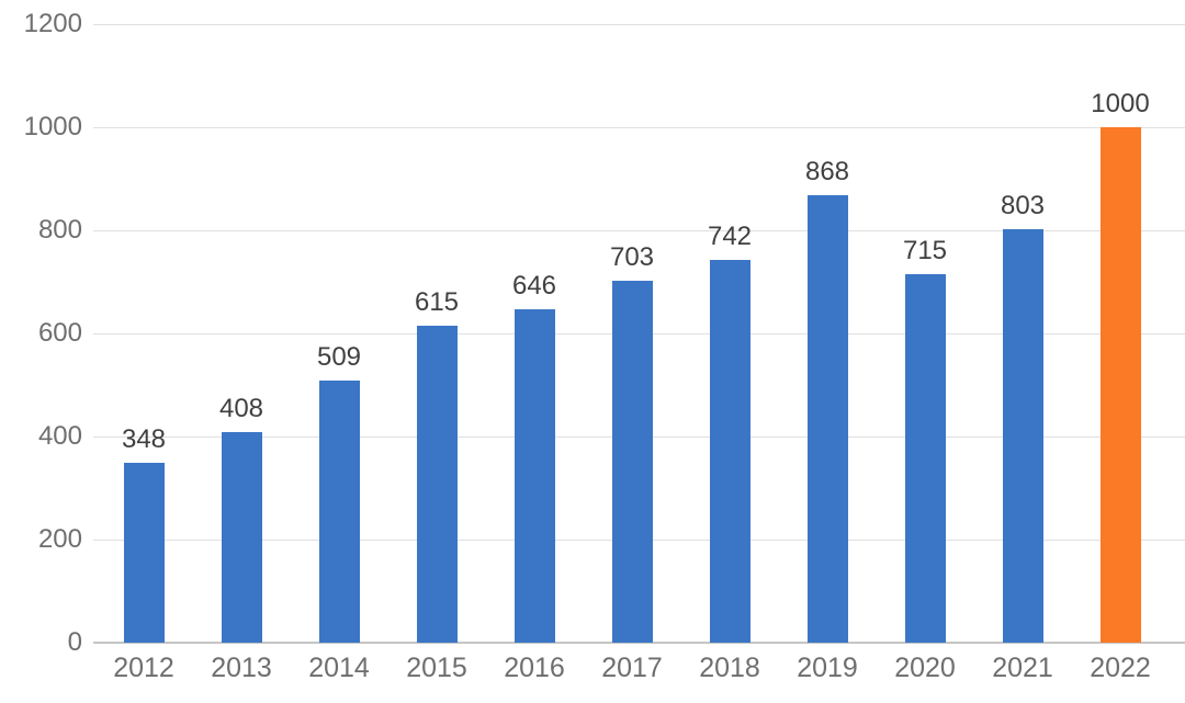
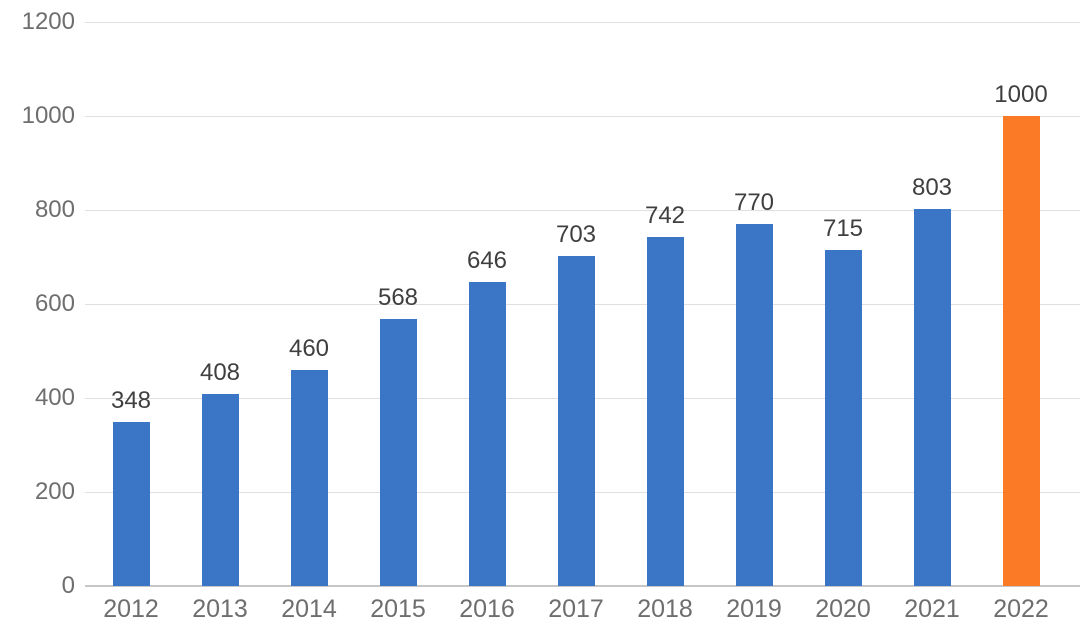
2014: 509 -> 460
2015: 615 -> 568
2019: 868 -> 770
